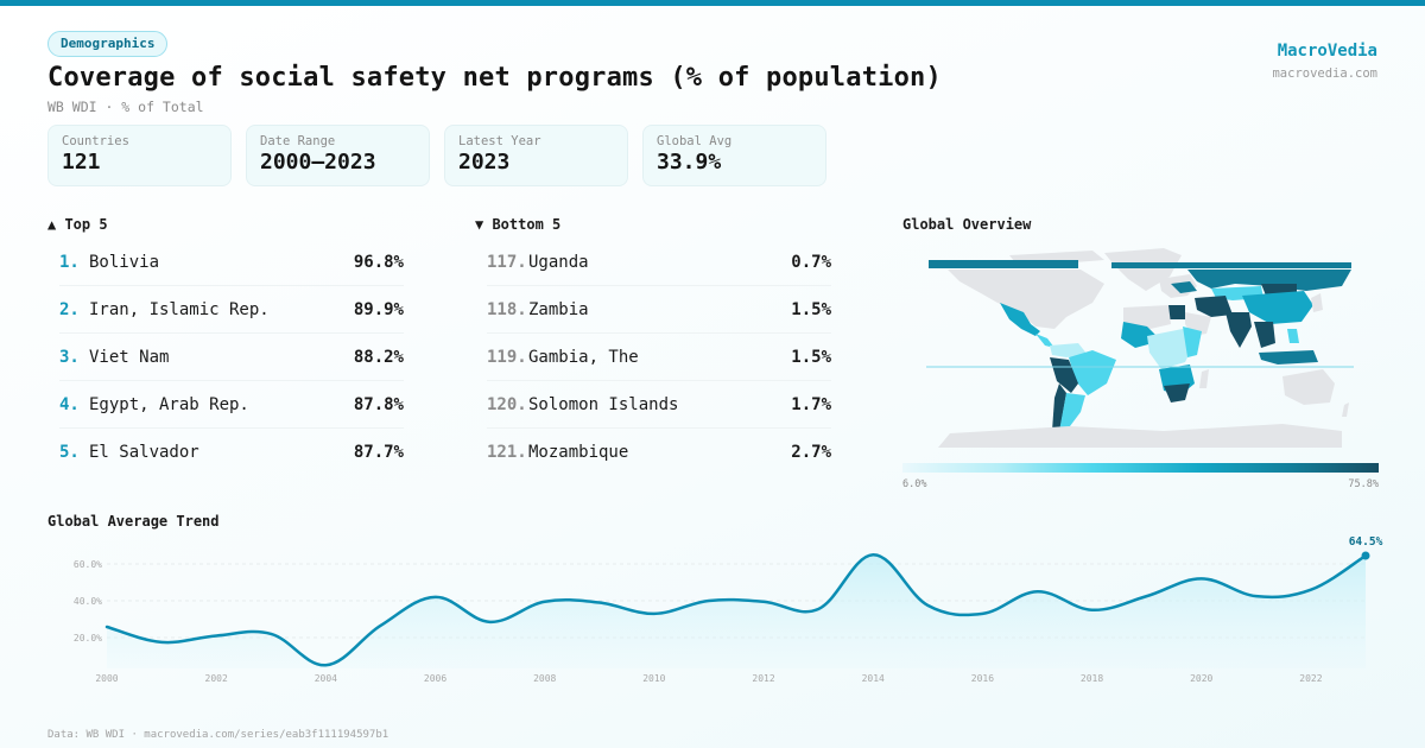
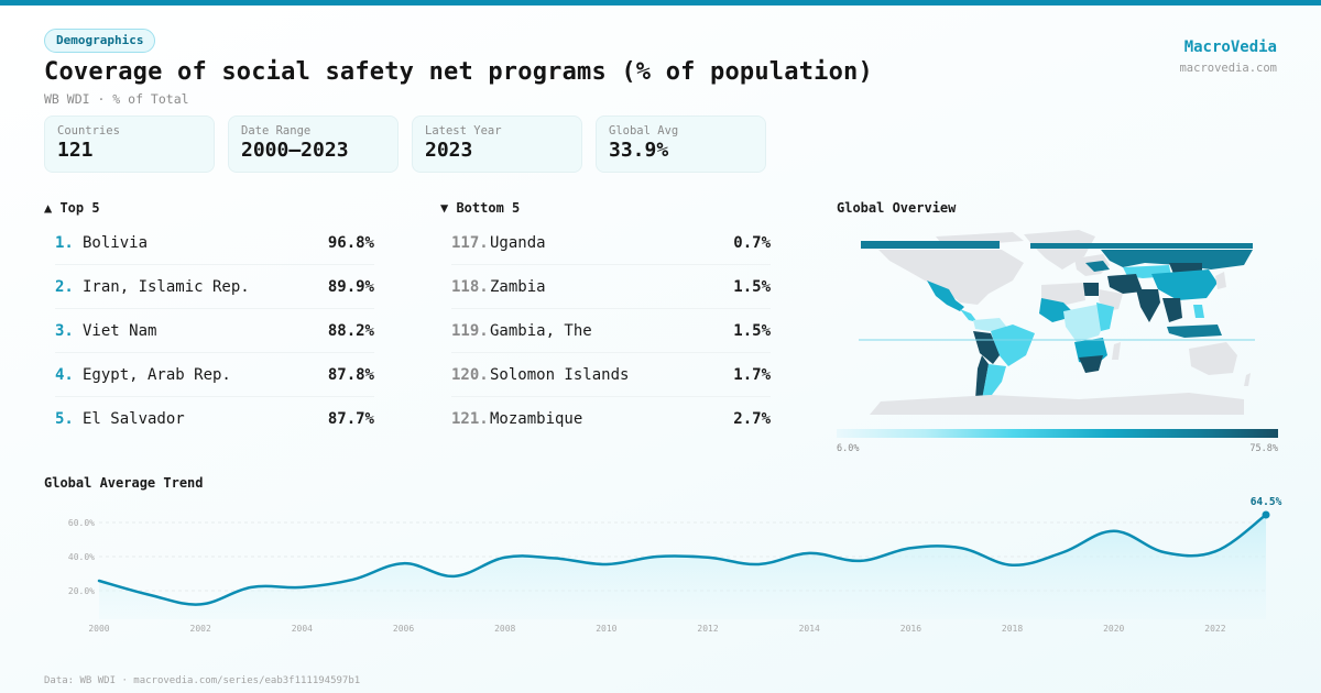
2002: 21% -> 12%
2004: 5% -> 22%
2006: 42% -> 36%
2010: 33% -> 36%
2014: 65% -> 42%
2016: 33% -> 45%
2020: 52% -> 55%
2022: 46% -> 43%
